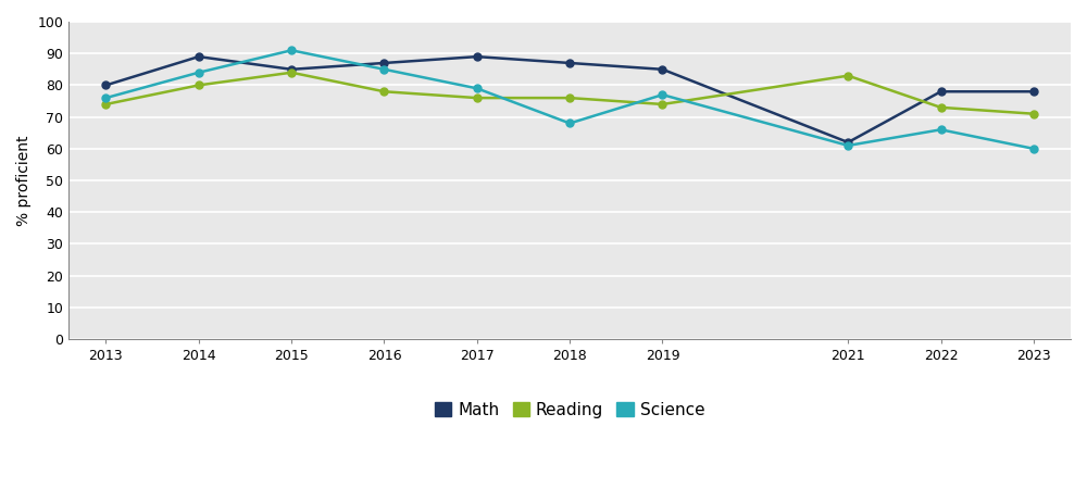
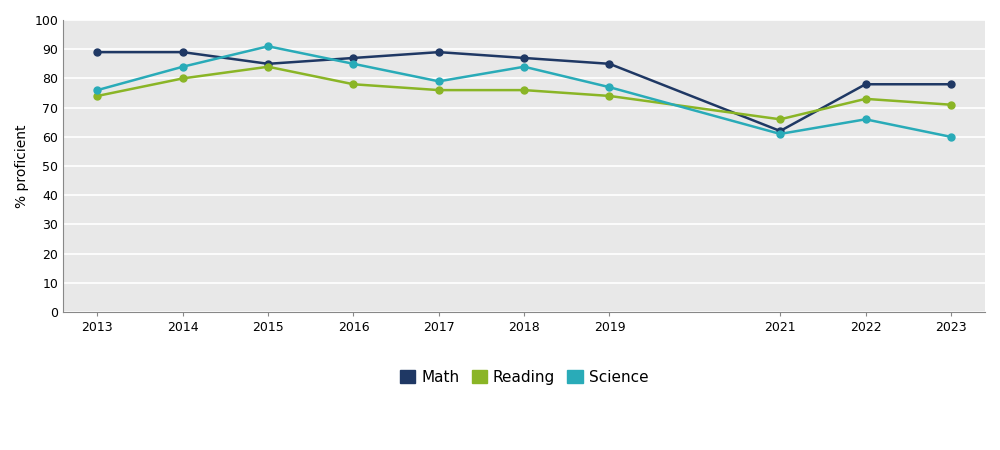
Math/2013: 80 -> 89
Science/2018: 68 -> 84
Reading/2021: 83 -> 66
